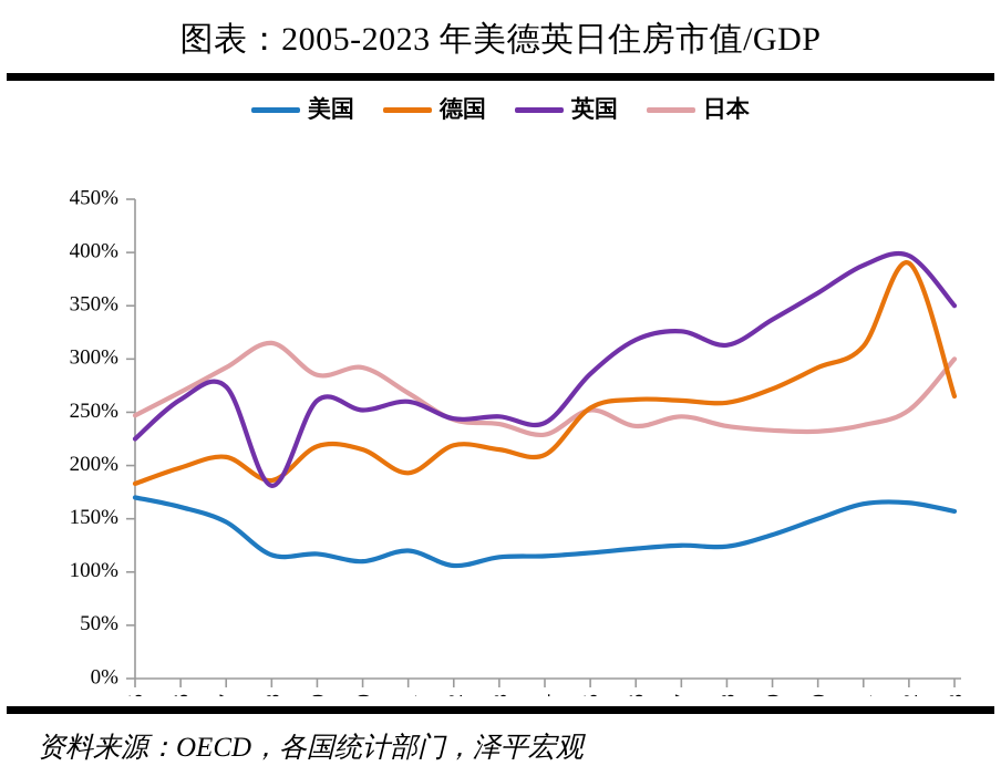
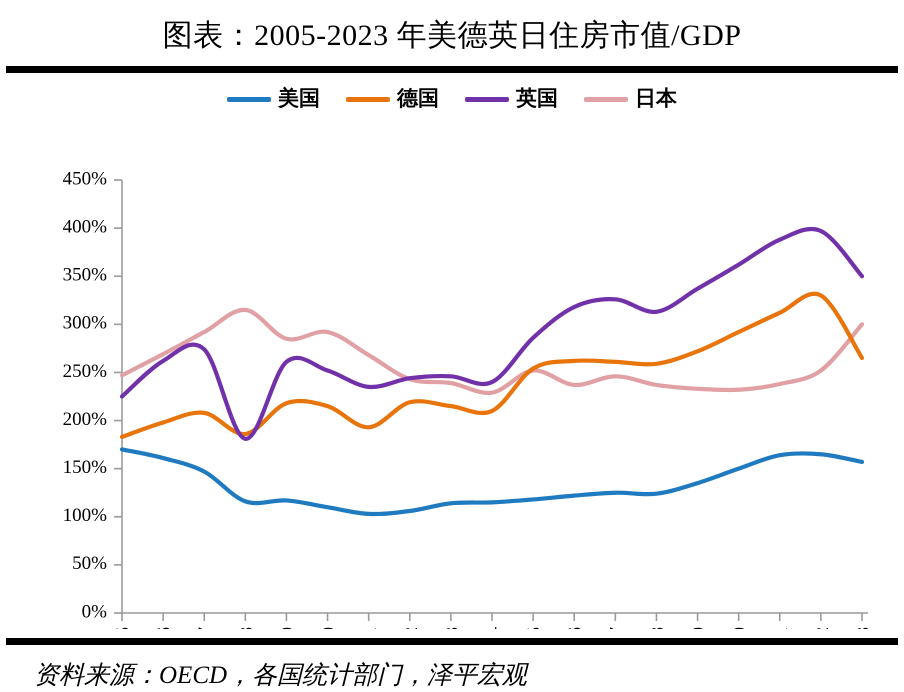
美国/2011: 120% -> 100%
英国/2011: 260% -> 240%
德国/2022: 390% -> 330%
